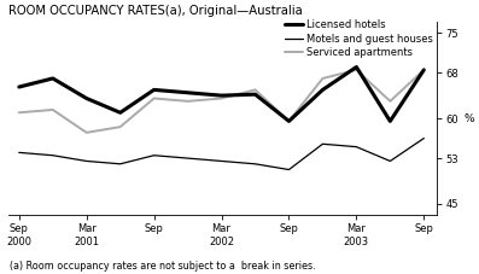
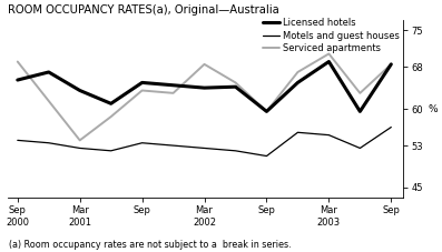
Serviced apartments/Sep 2000: 61.0 -> 69.0
Serviced apartments/Mar 2001: 57.5 -> 54.0
Serviced apartments/Mar 2002: 63.5 -> 68.5
Serviced apartments/Mar 2003: 68.5 -> 70.5
